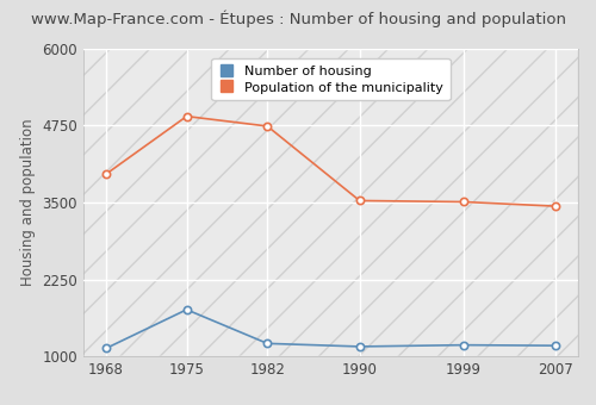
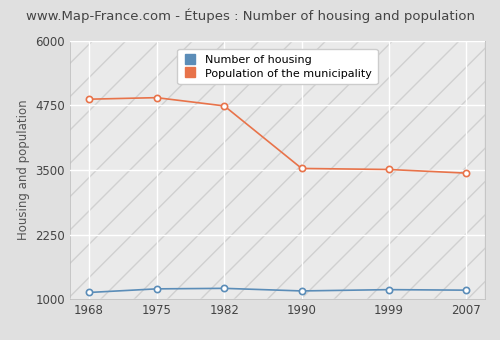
Population of the municipality/1968: 3960 -> 4870
Number of housing/1975: 1760 -> 1200
